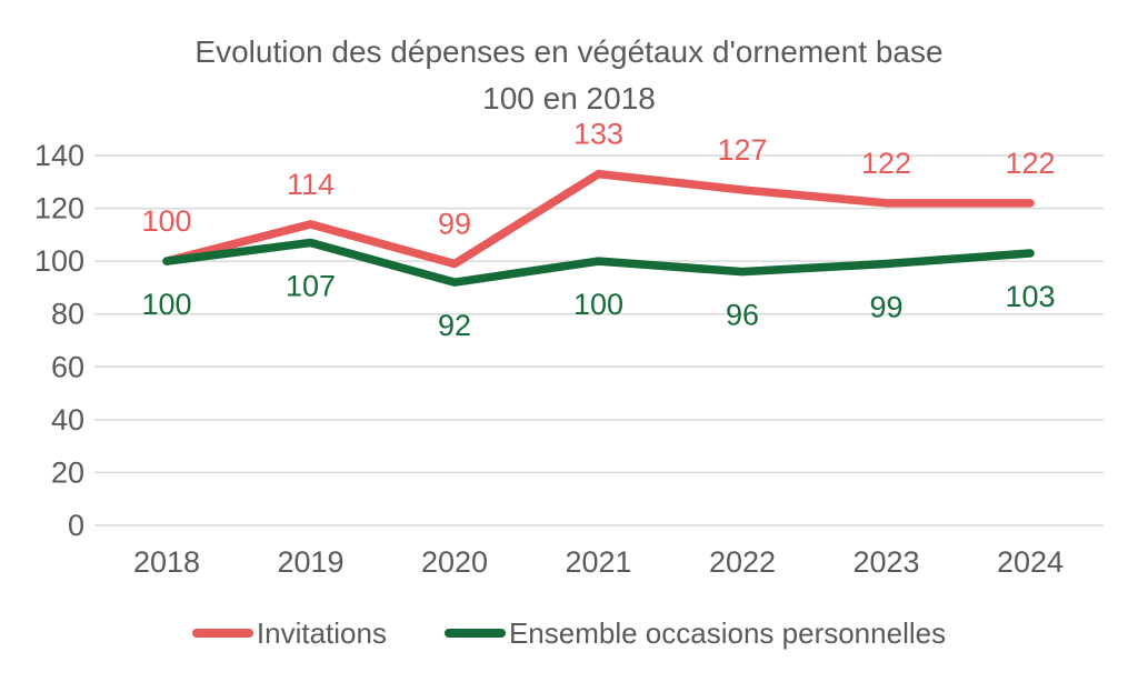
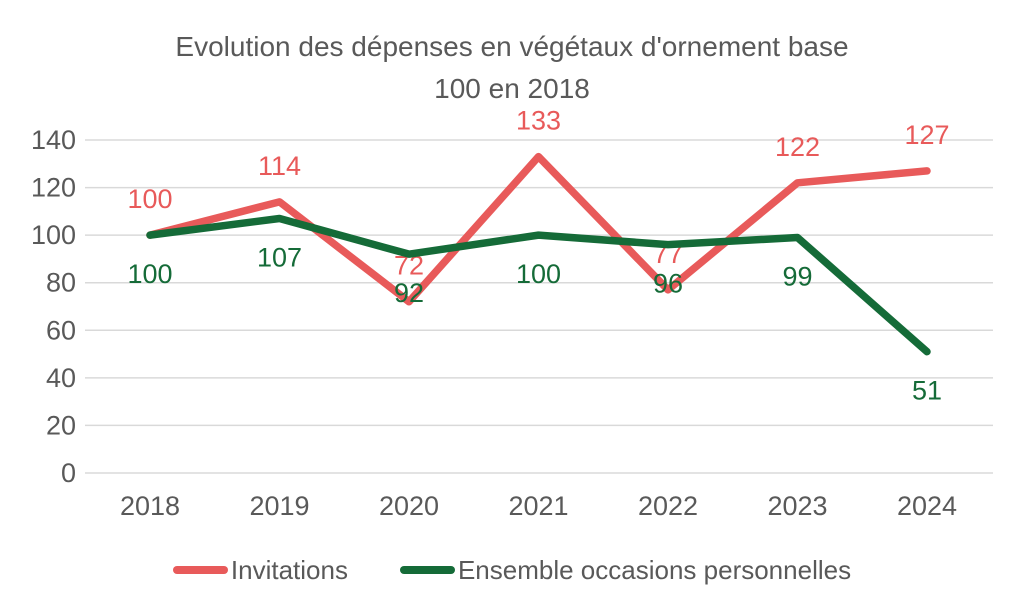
Invitations/2020: 99 -> 72
Invitations/2022: 127 -> 77
Invitations/2024: 122 -> 127
Ensemble occasions personnelles/2024: 103 -> 51
